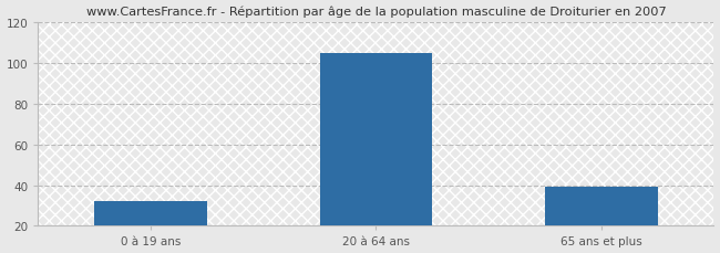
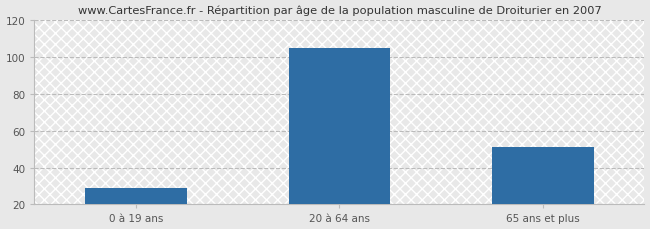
0 à 19 ans: 32 -> 29
65 ans et plus: 39 -> 51
